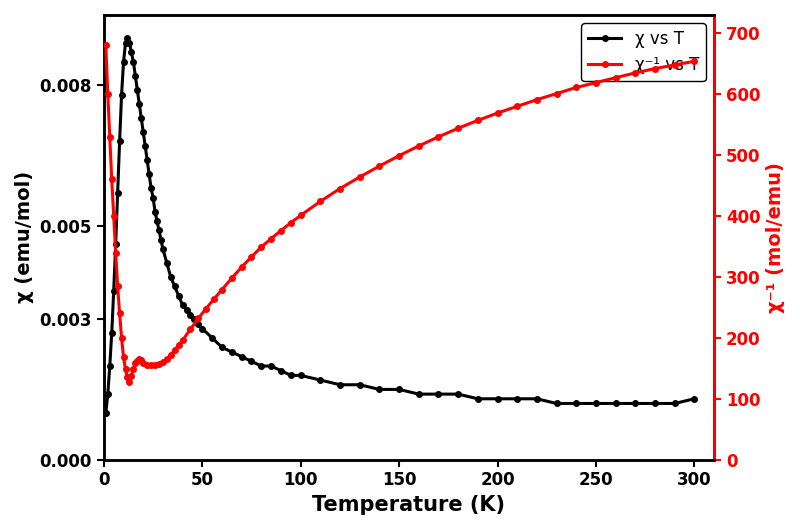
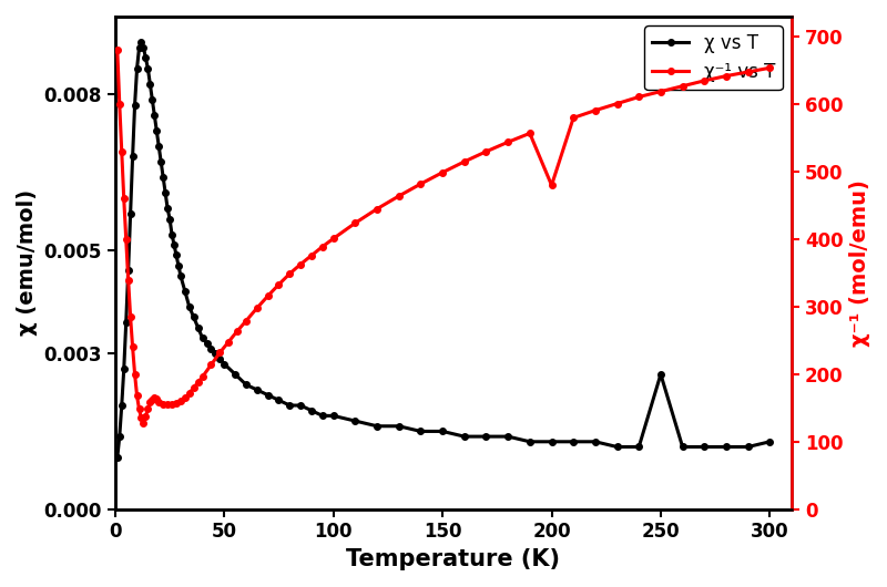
χ⁻¹ vs T/200: 569 -> 480
χ vs T/250: 0.0012 -> 0.0026
